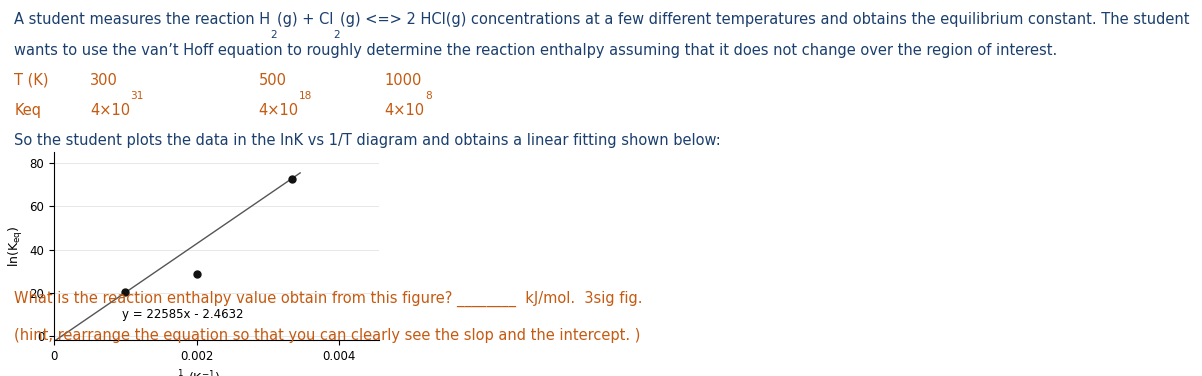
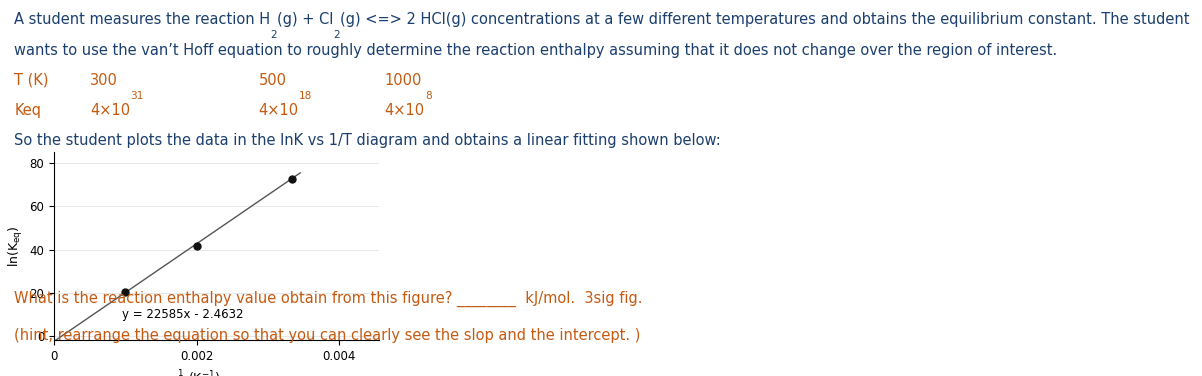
0.002: 28.5 -> 41.7
